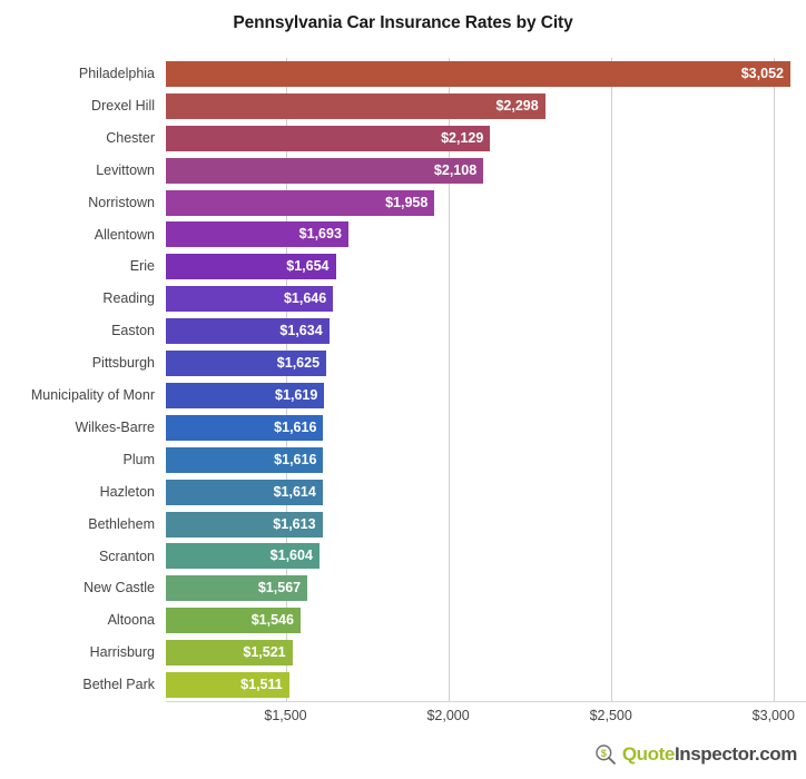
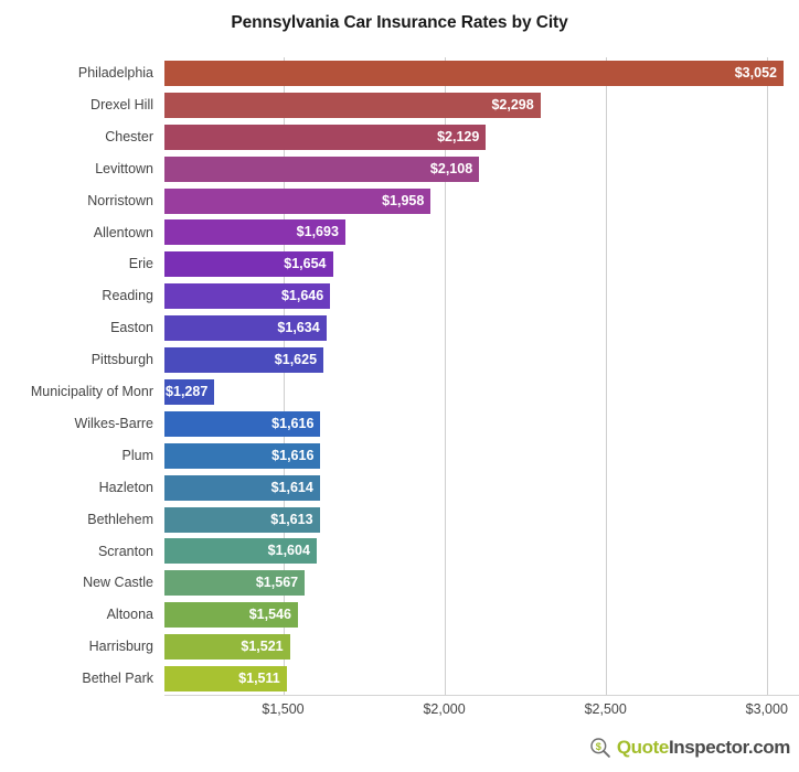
Municipality of Monr: $1,619 -> $1,287
